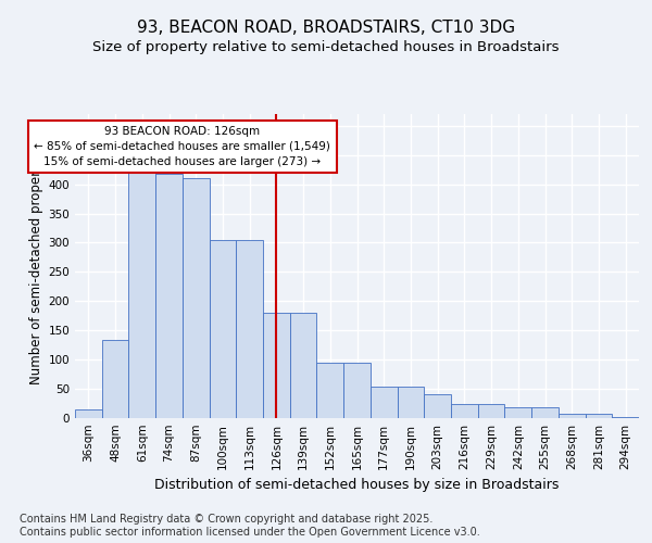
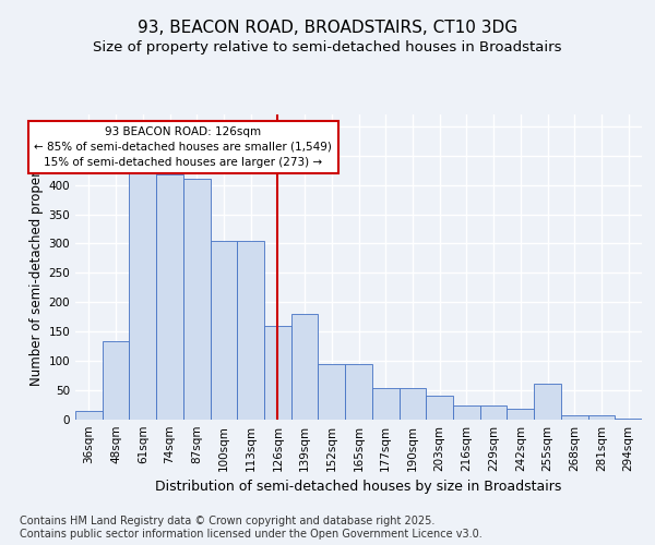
126sqm: 180 -> 160
255sqm: 18 -> 62
